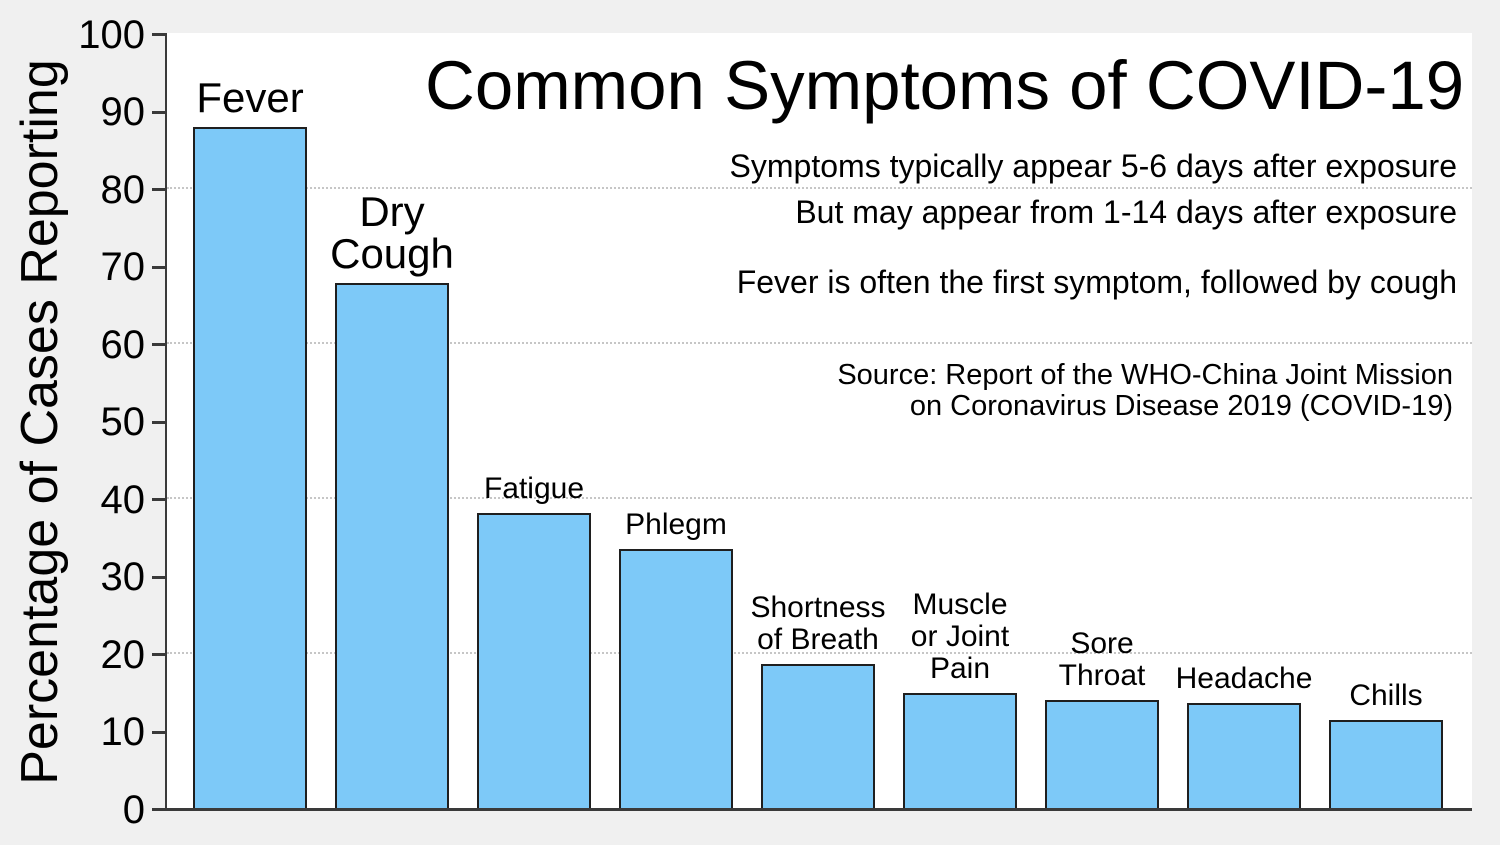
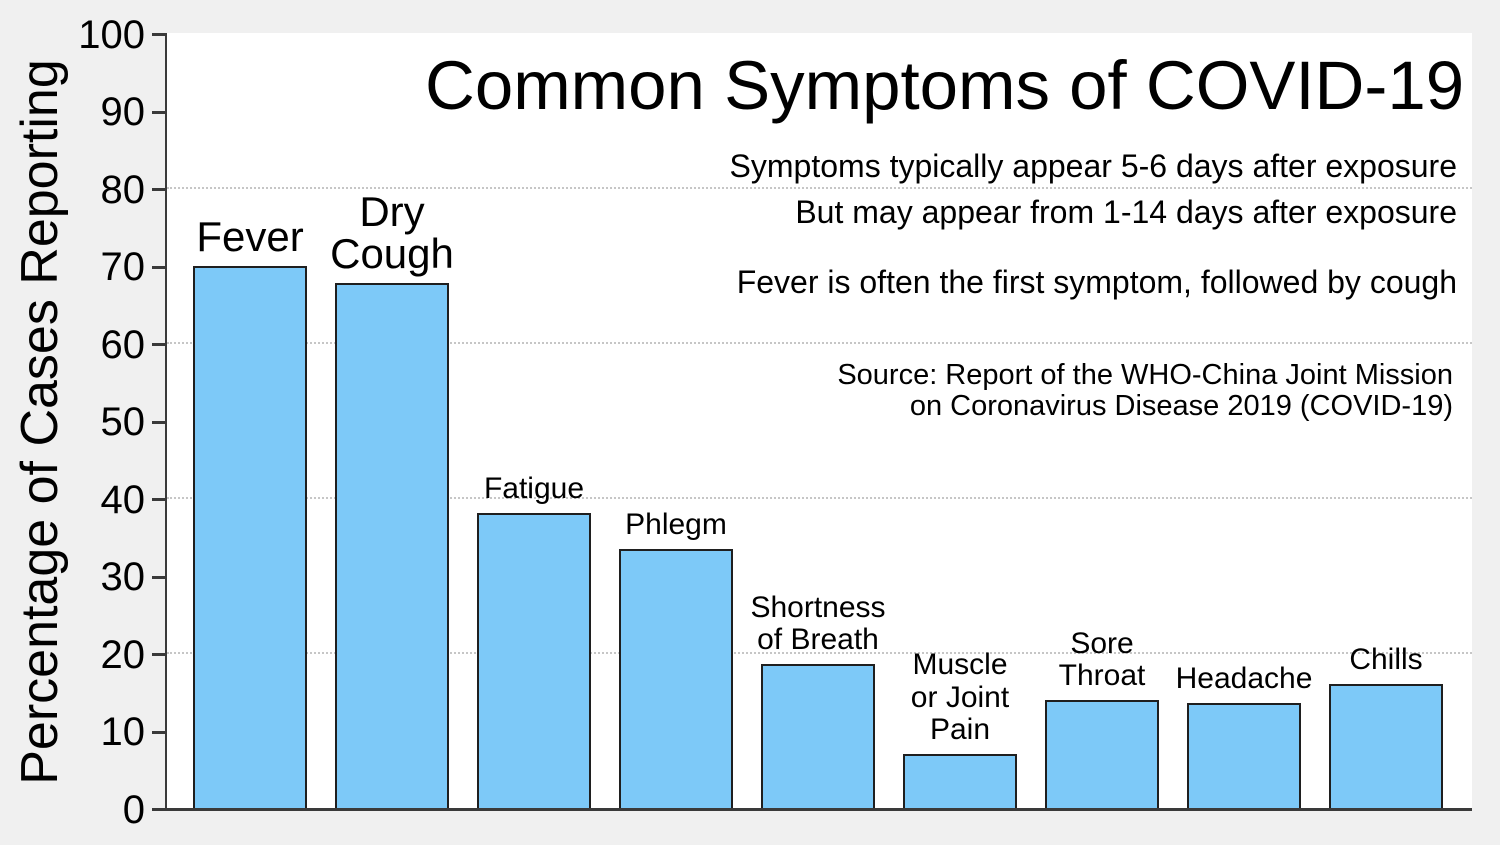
Fever: 88 -> 70
Muscle or Joint Pain: 15 -> 7
Chills: 11 -> 16
